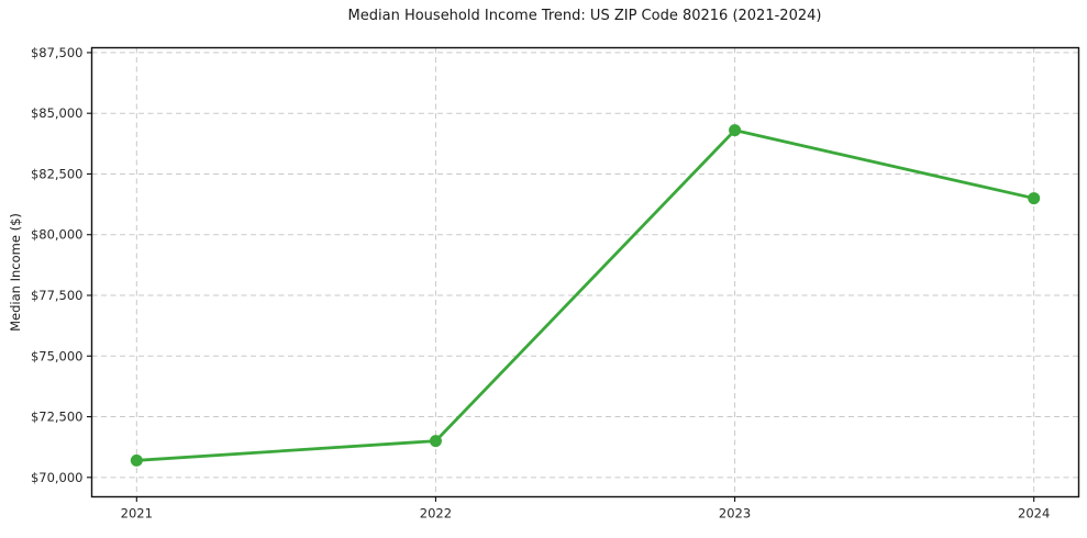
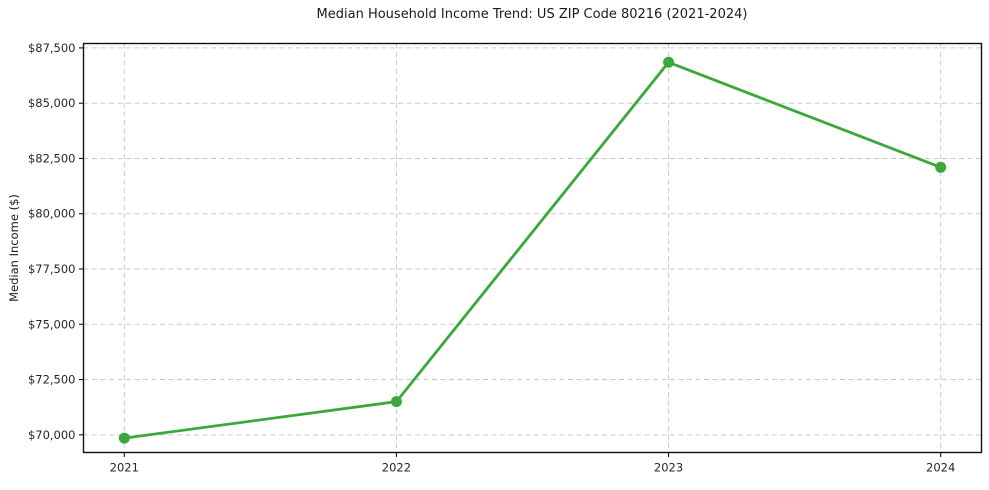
2021: $70700 -> $69800
2023: $84300 -> $86800
2024: $81500 -> $82100
